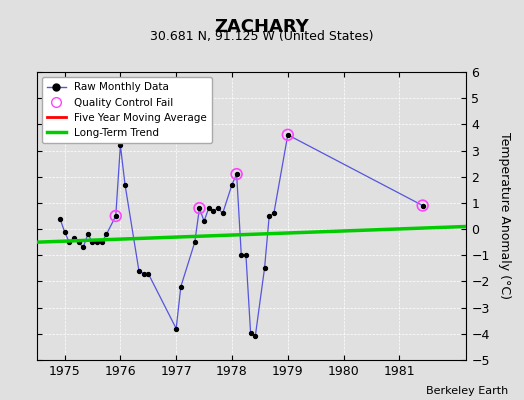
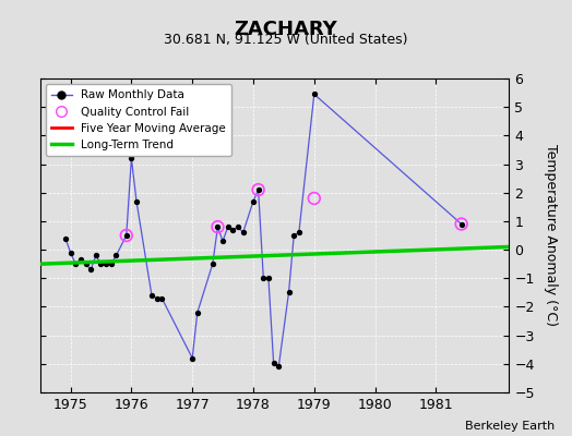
Raw Monthly Data/1979: 3.60 -> 5.45
Quality Control Fail/1979: 3.6 -> 1.8
